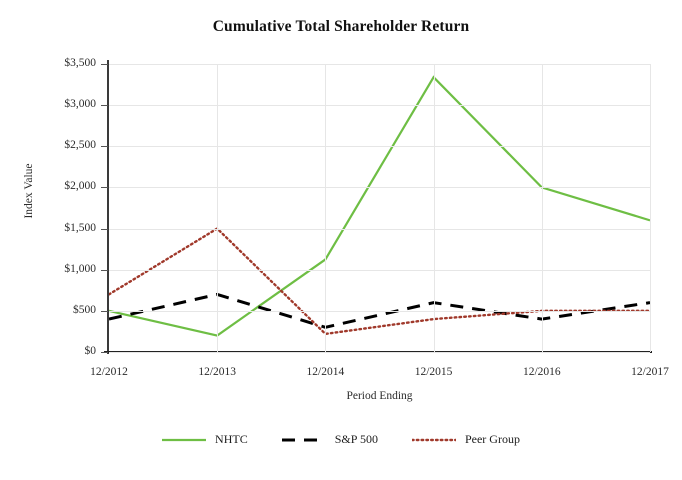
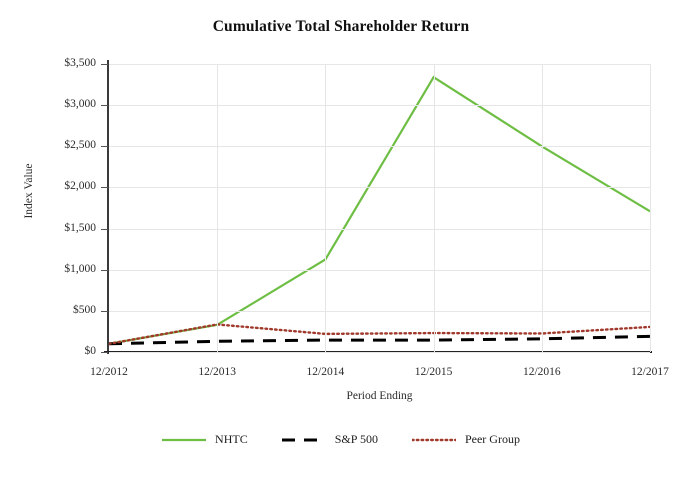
NHTC/12/2012: $500 -> $100
S&P 500/12/2012: $400 -> $100
Peer Group/12/2012: $700 -> $100
NHTC/12/2013: $200 -> $300
S&P 500/12/2013: $700 -> $100
Peer Group/12/2013: $1500 -> $300
S&P 500/12/2014: $300 -> $100
S&P 500/12/2015: $600 -> $100
Peer Group/12/2015: $400 -> $200
NHTC/12/2016: $2000 -> $2500
S&P 500/12/2016: $400 -> $200
Peer Group/12/2016: $500 -> $200
NHTC/12/2017: $1600 -> $1700
S&P 500/12/2017: $600 -> $200
Peer Group/12/2017: $500 -> $300
